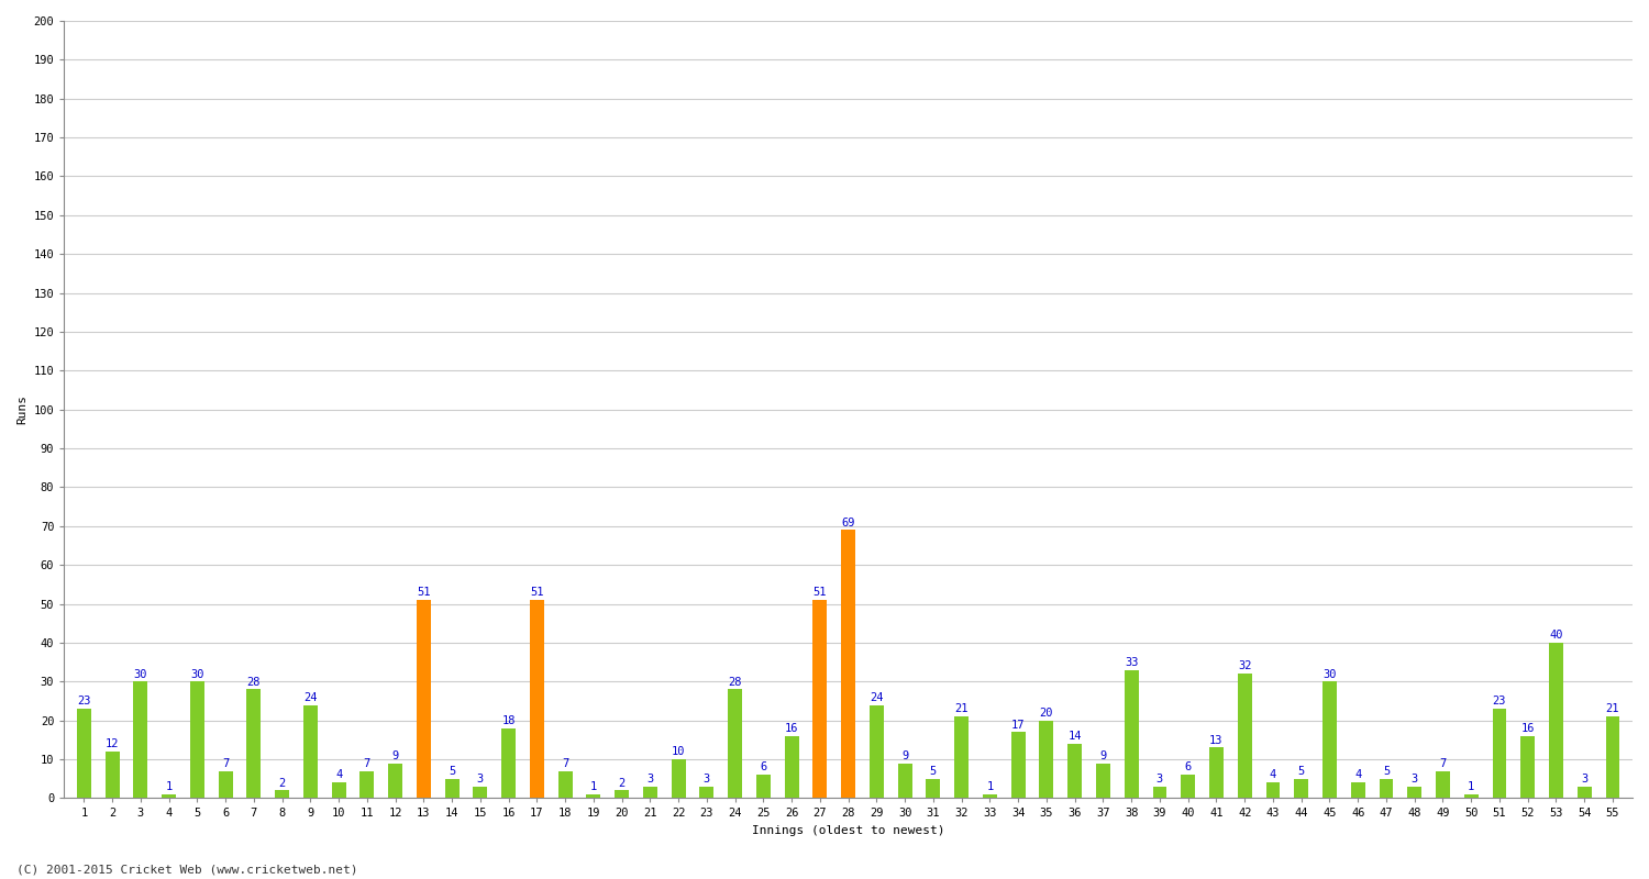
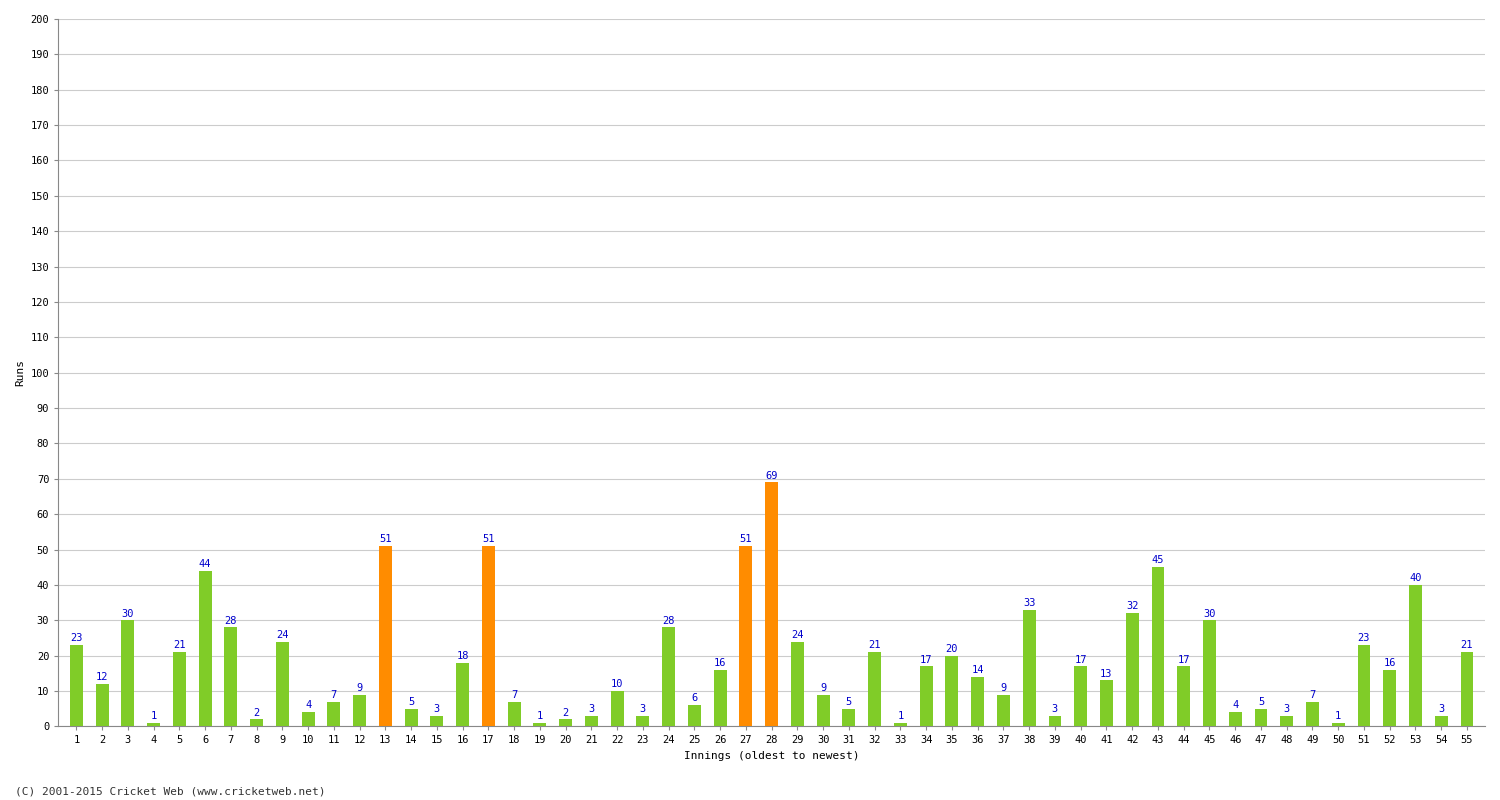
5: 30 -> 21
6: 7 -> 44
40: 6 -> 17
43: 4 -> 45
44: 5 -> 17
